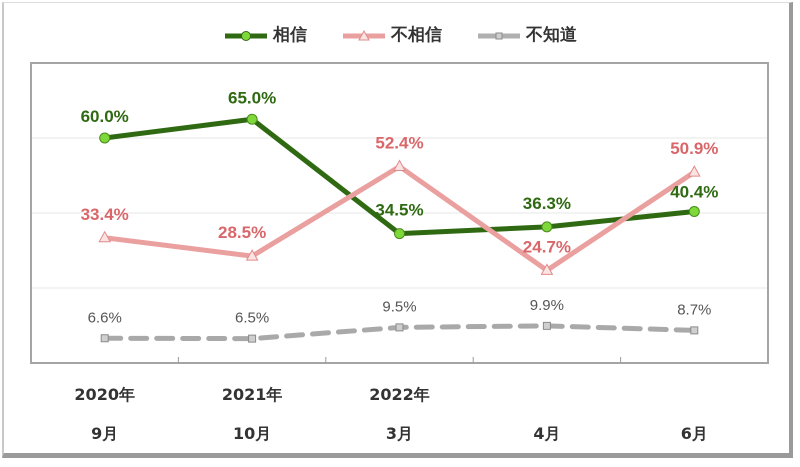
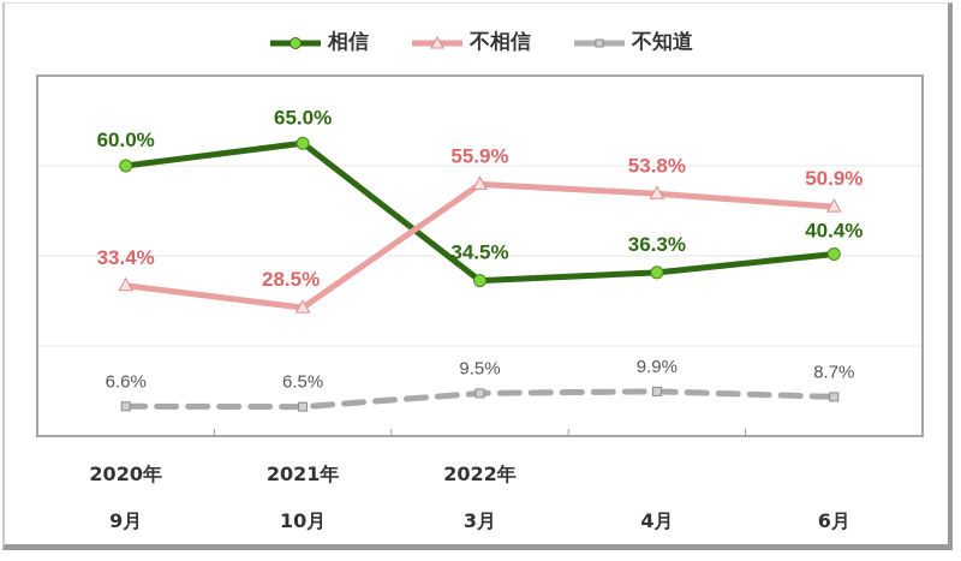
不相信/2022年 3月: 52.4% -> 55.9%
不相信/4月: 24.7% -> 53.8%
